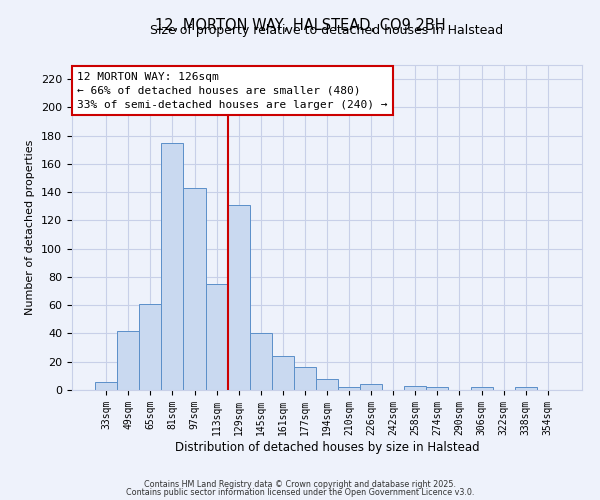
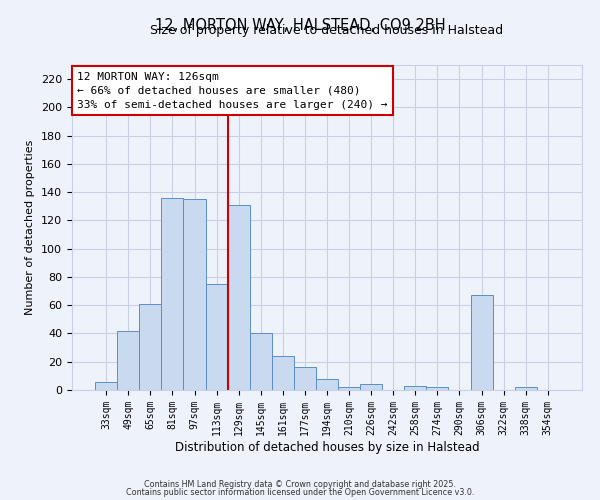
81sqm: 175 -> 136
97sqm: 143 -> 135
306sqm: 2 -> 67
